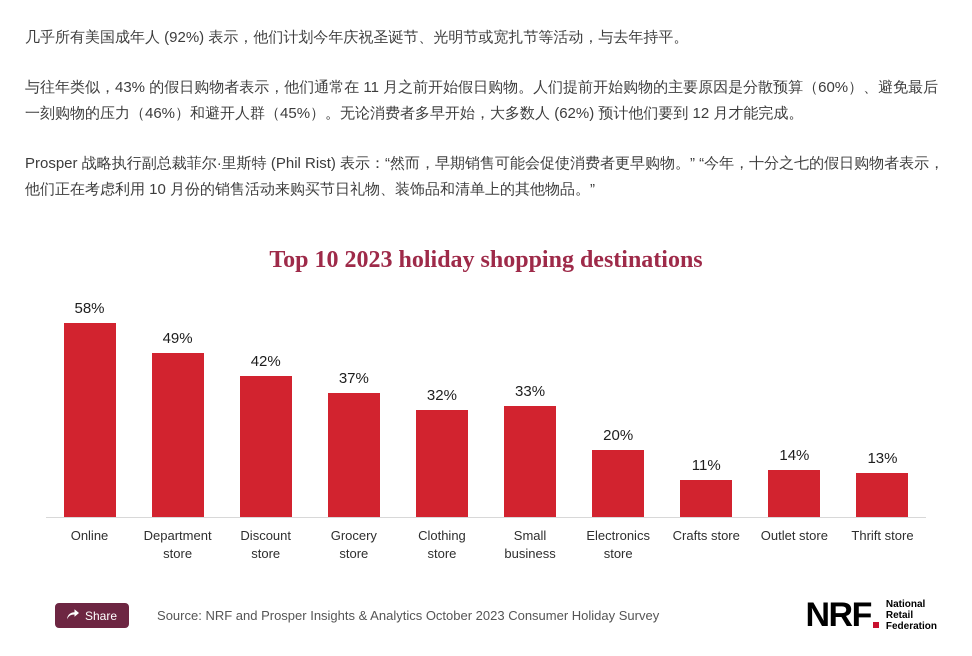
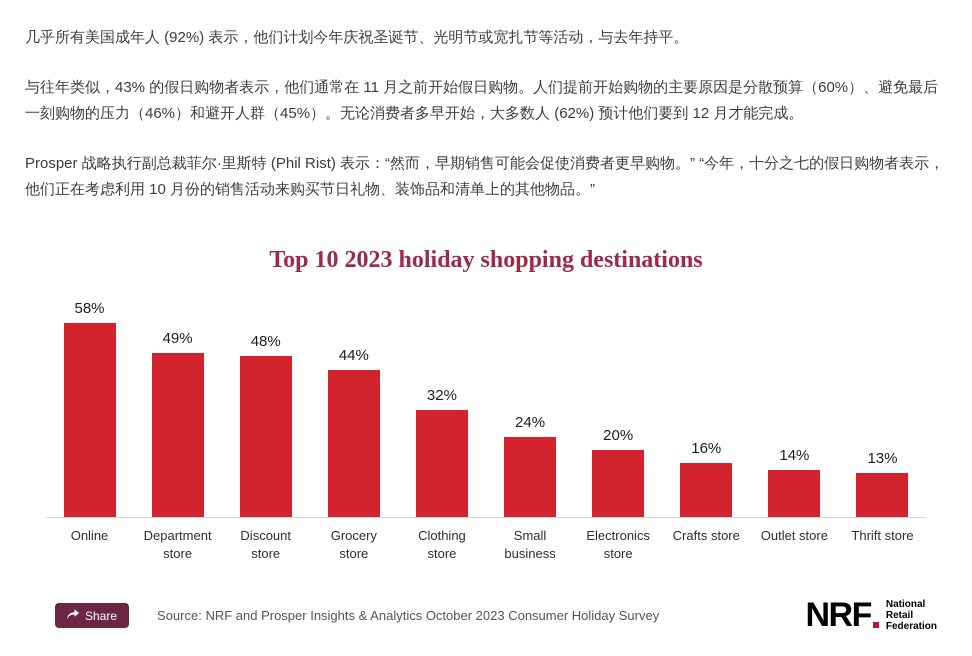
Discount store: 42% -> 48%
Grocery store: 37% -> 44%
Small business: 33% -> 24%
Crafts store: 11% -> 16%
